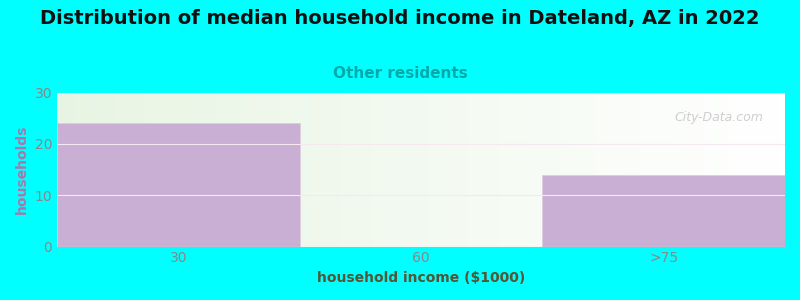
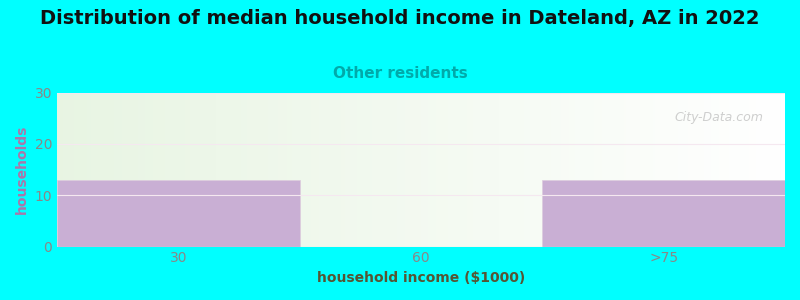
30: 24 -> 13
>75: 14 -> 13
